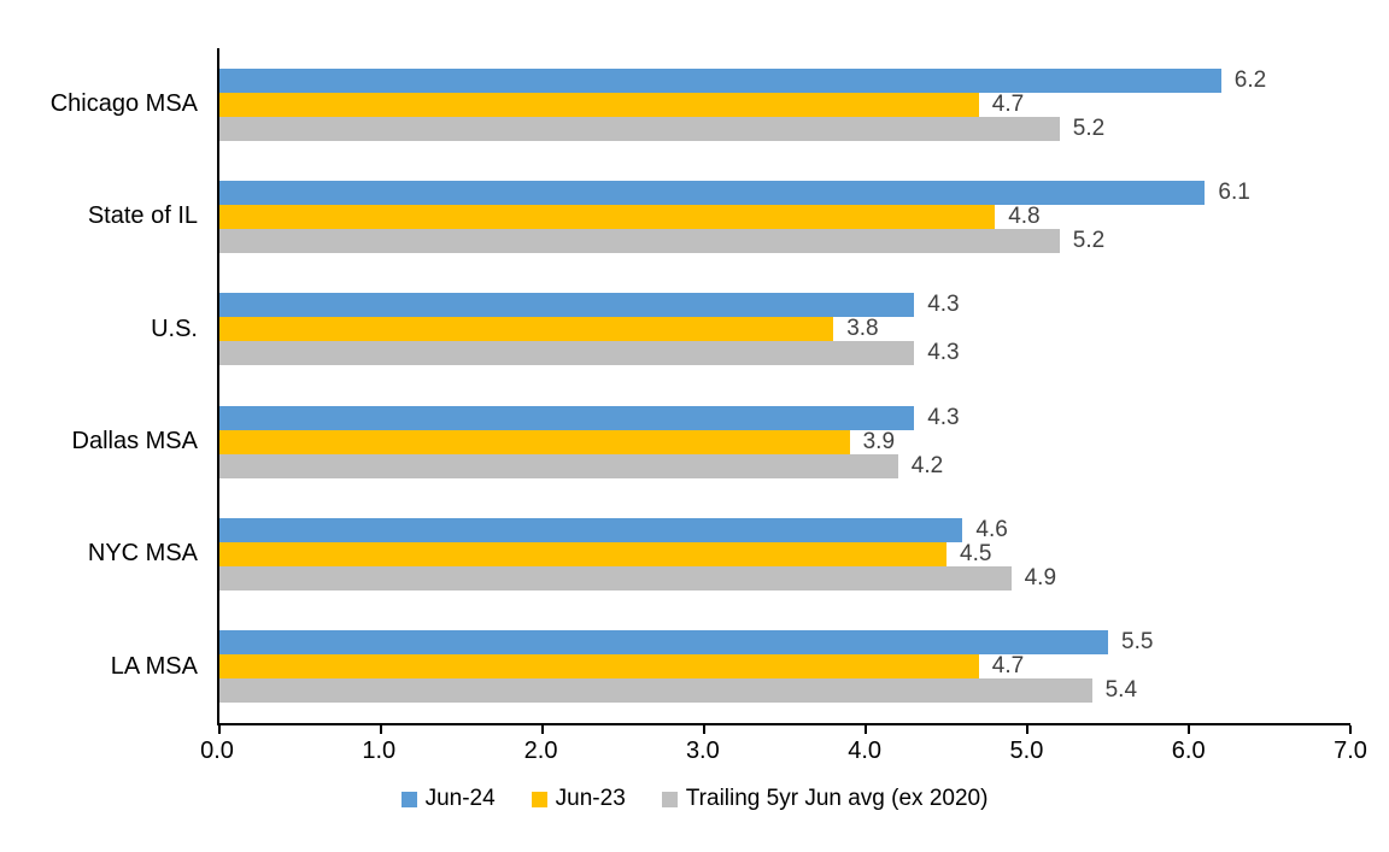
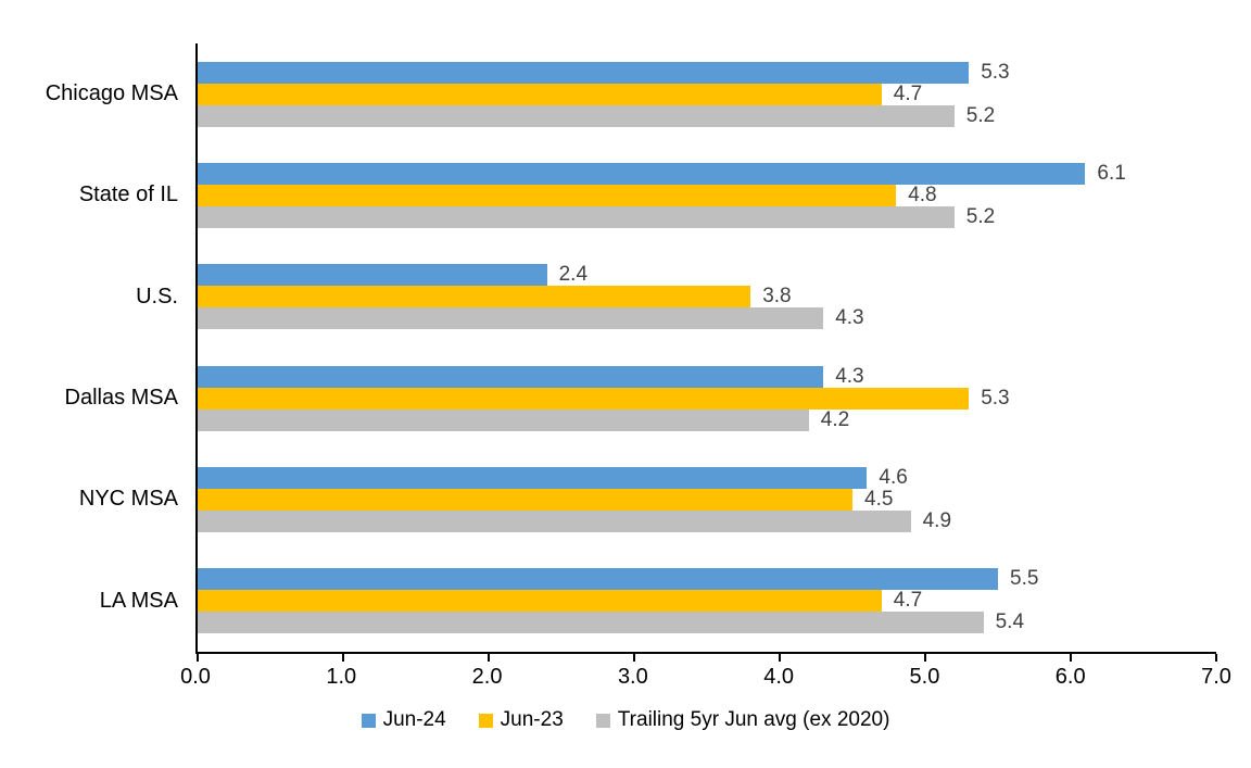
Jun-24/Chicago MSA: 6.2 -> 5.3
Jun-24/U.S.: 4.3 -> 2.4
Jun-23/Dallas MSA: 3.9 -> 5.3
